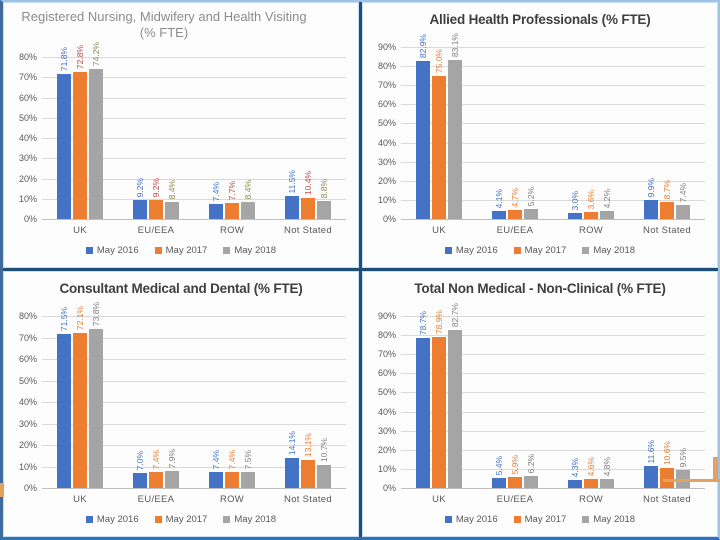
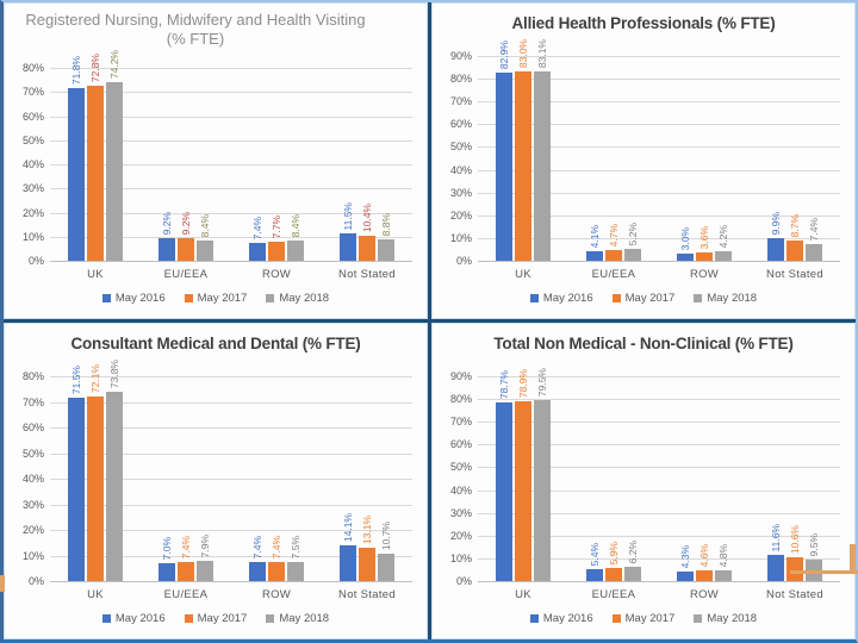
Allied Health Professionals (% FTE)/May 2017/UK: 75.0% -> 83.0%
Total Non Medical - Non-Clinical (% FTE)/May 2018/UK: 82.7% -> 79.5%
